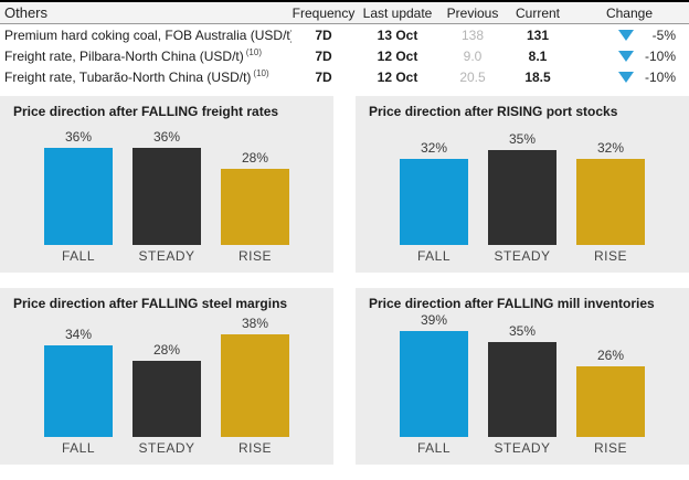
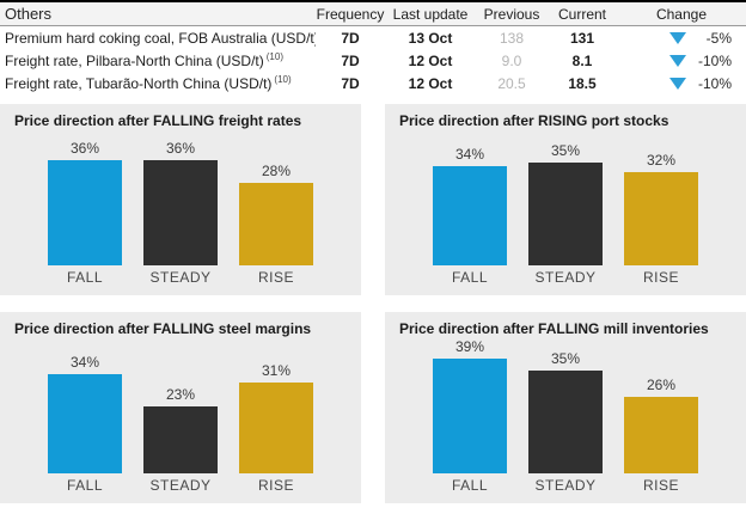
Price direction after RISING port stocks/FALL: 32% -> 34%
Price direction after FALLING steel margins/STEADY: 28% -> 23%
Price direction after FALLING steel margins/RISE: 38% -> 31%
